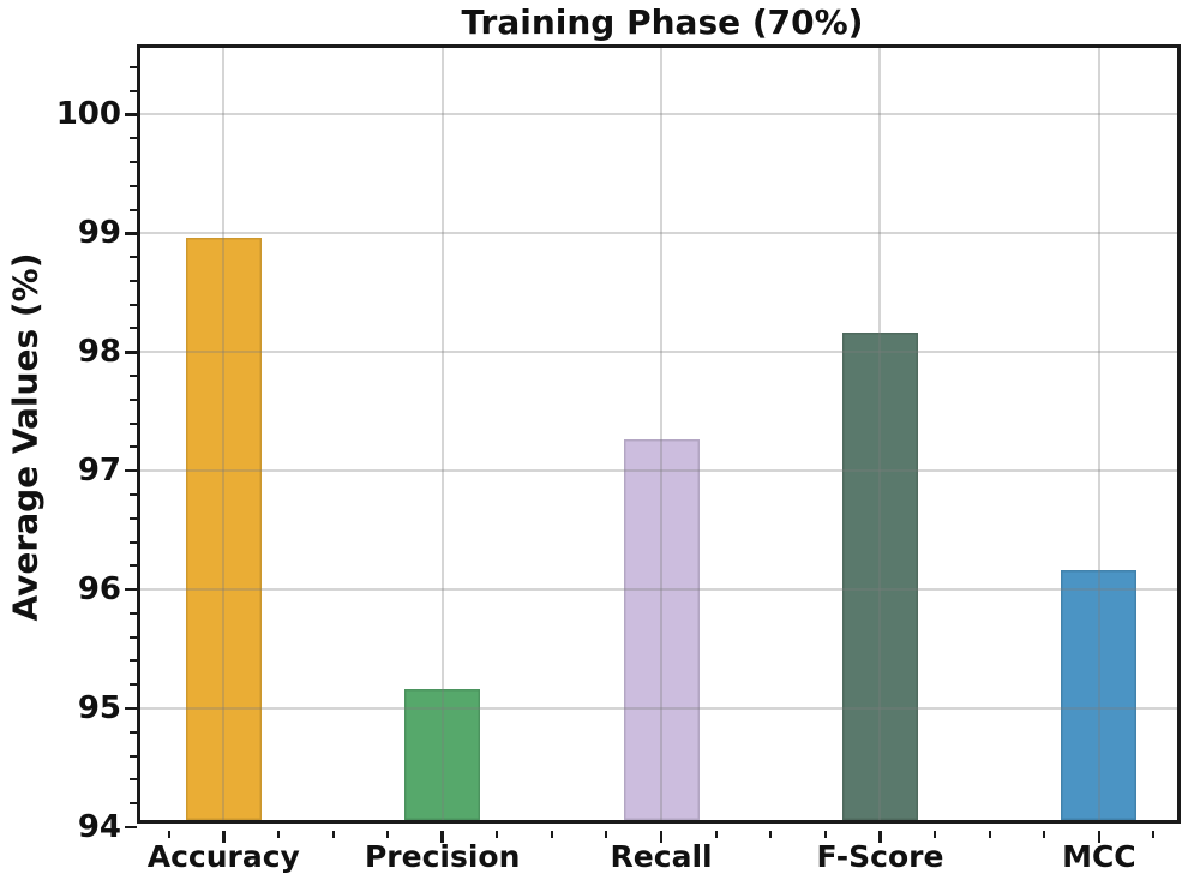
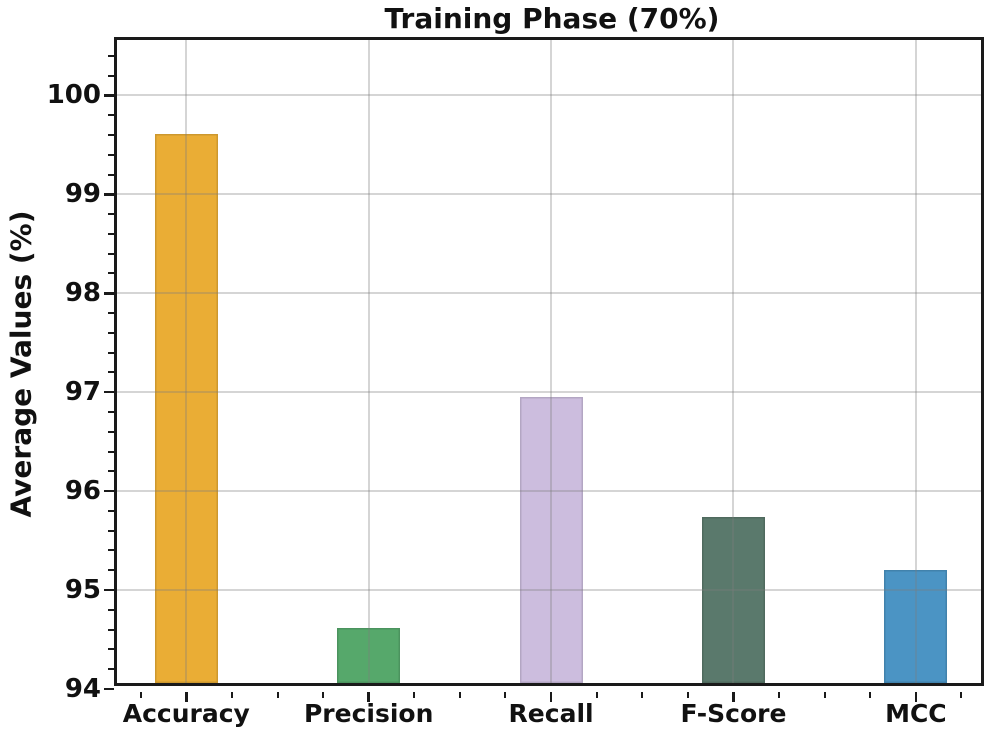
Accuracy: 98.9 -> 99.5
Precision: 95.1 -> 94.6
Recall: 97.2 -> 96.9
F-Score: 98.1 -> 95.7
MCC: 96.1 -> 95.1
